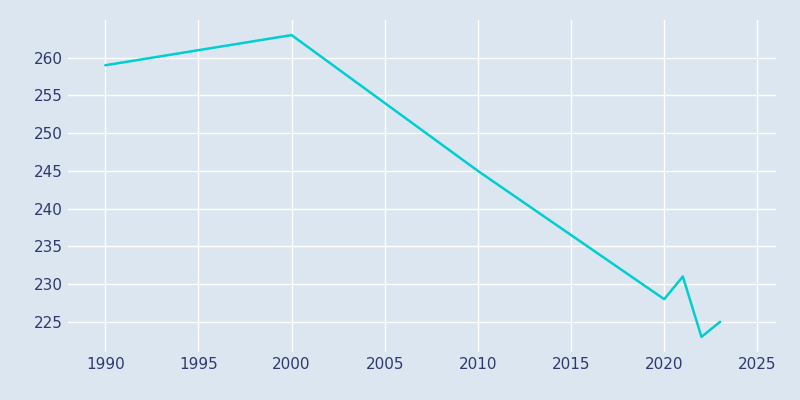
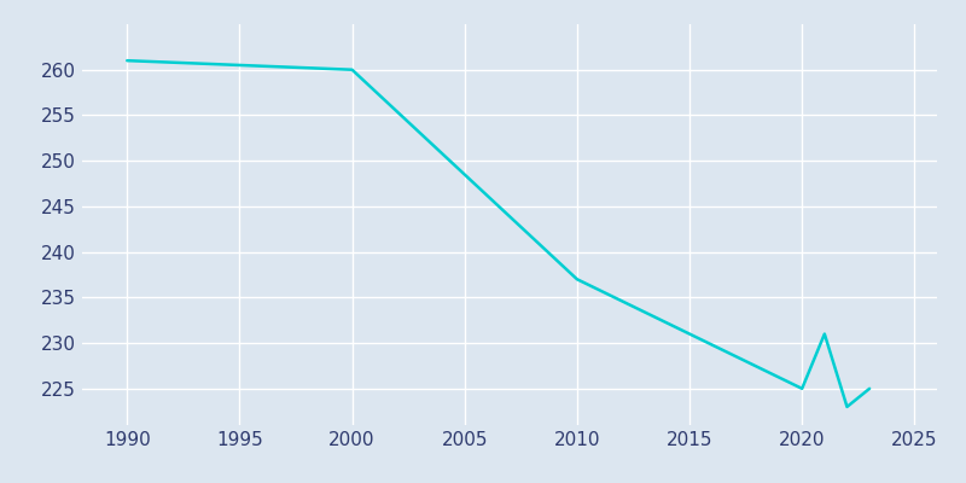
1990: 259 -> 261
2000: 263 -> 260
2010: 245 -> 237
2020: 228 -> 225
